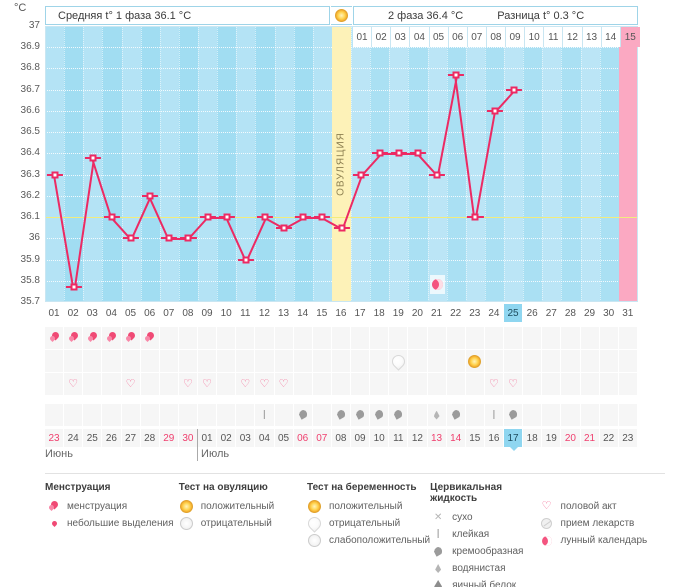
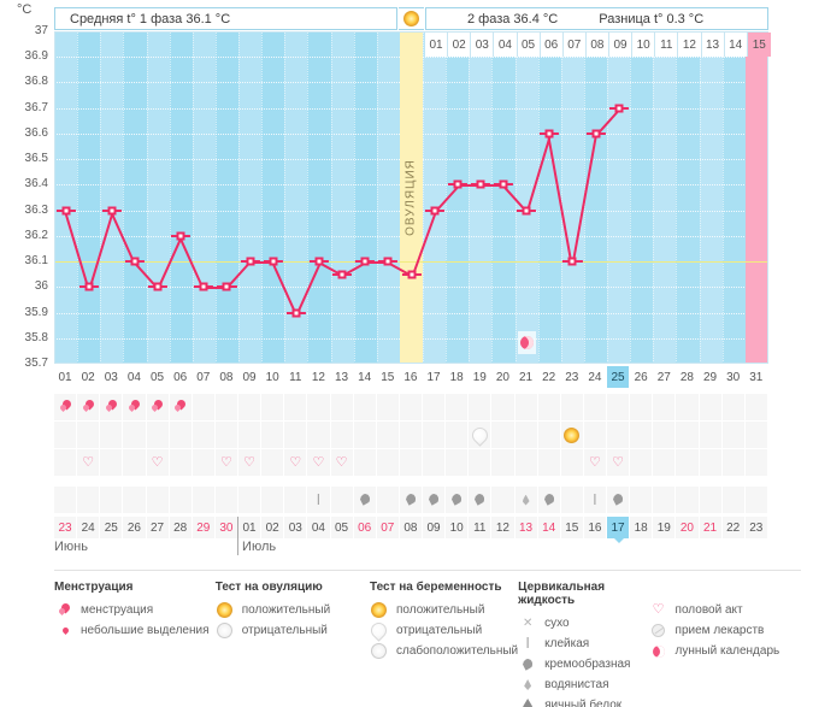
02: 35.77 -> 36.00
03: 36.38 -> 36.30
22: 36.77 -> 36.60
